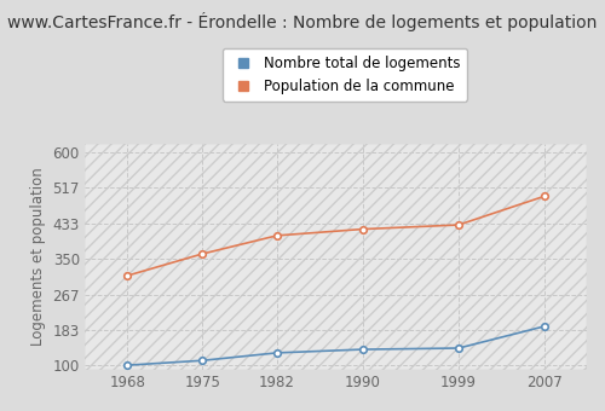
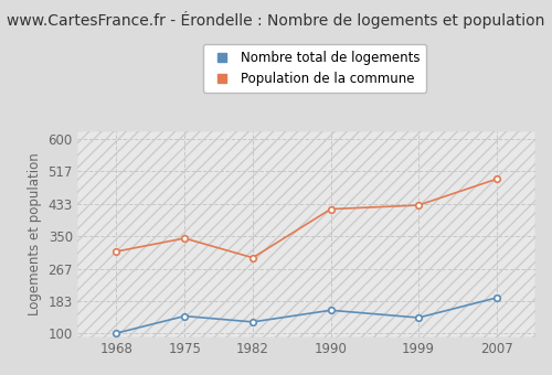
Nombre total de logements/1975: 112 -> 145
Population de la commune/1975: 362 -> 345
Population de la commune/1982: 405 -> 295
Nombre total de logements/1990: 138 -> 160
